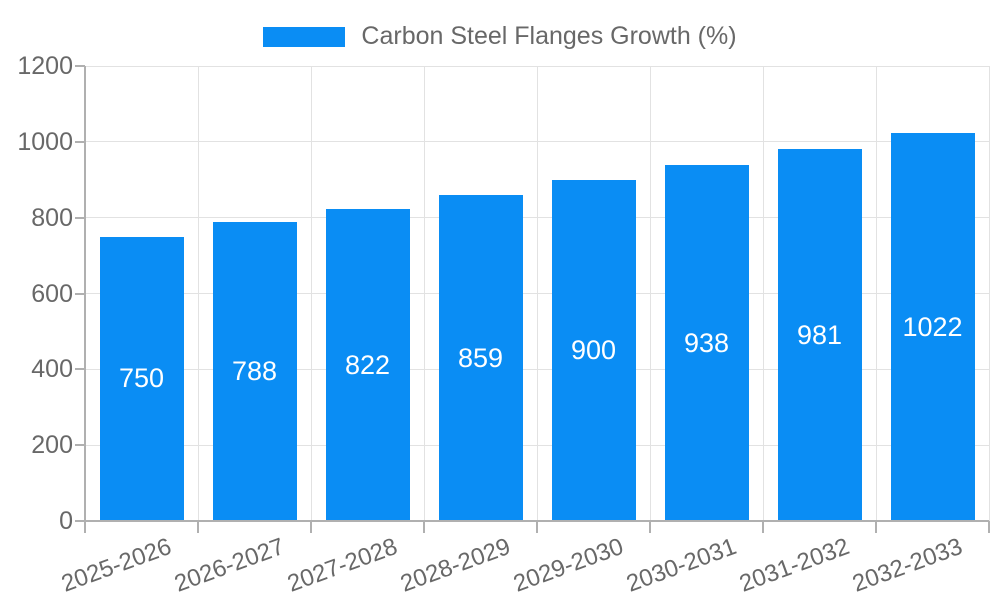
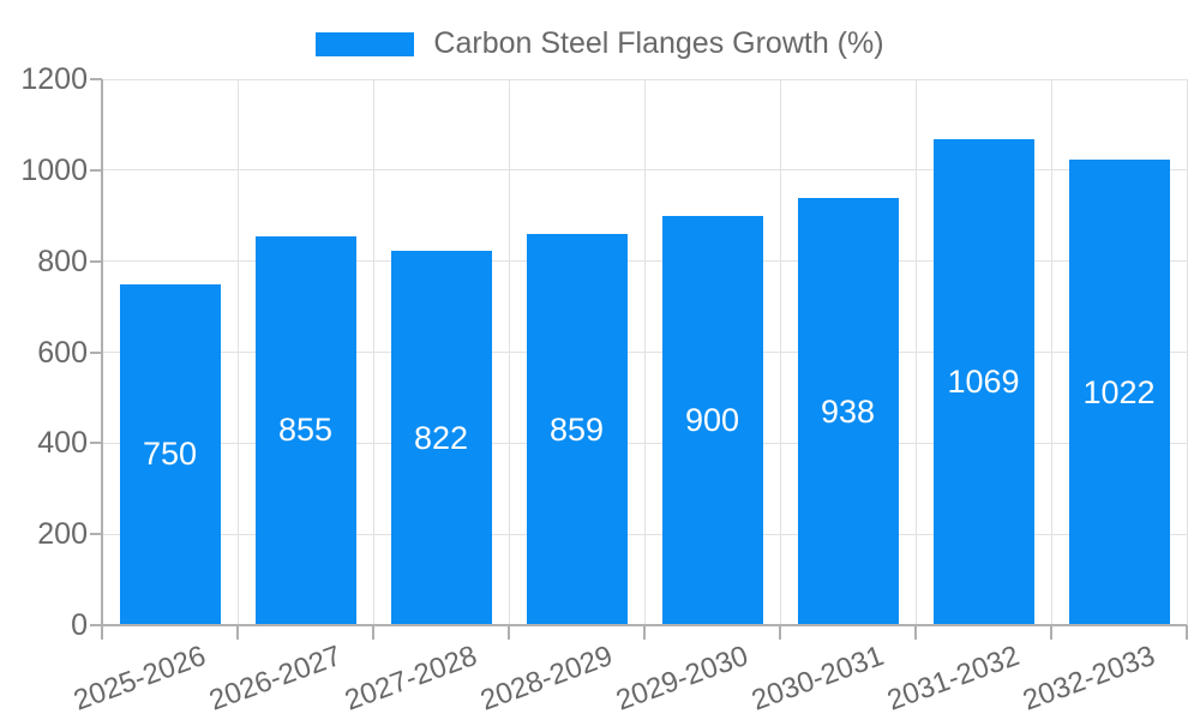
2026-2027: 788 -> 855
2031-2032: 981 -> 1069
